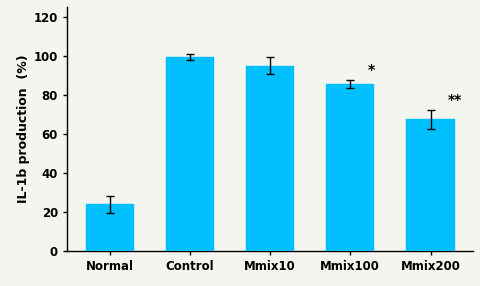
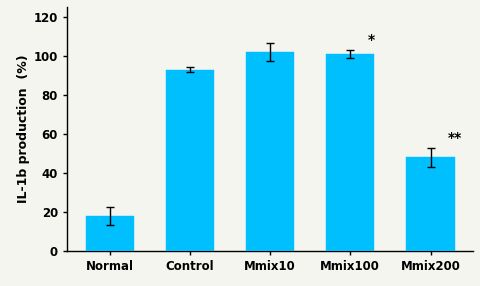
Normal: 24 -> 18
Control: 100 -> 93
Mmix10: 95 -> 102
Mmix100: 86 -> 101
Mmix200: 68 -> 48
